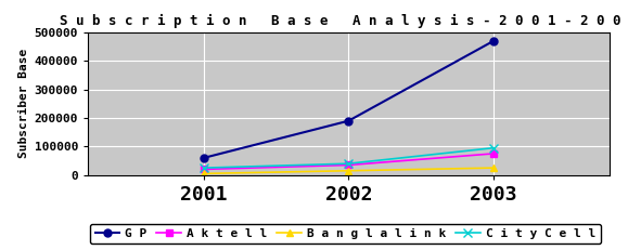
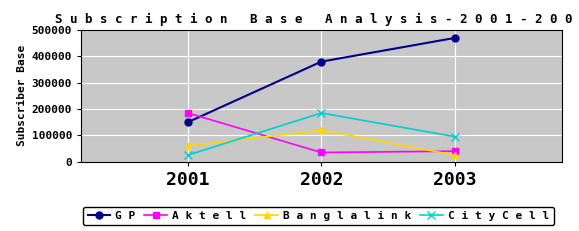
G P/2001: 60000 -> 150000
A k t e l l/2001: 20000 -> 185000
B a n g l a l i n k/2001: 5000 -> 60000
G P/2002: 190000 -> 380000
B a n g l a l i n k/2002: 15000 -> 120000
C i t y C e l l/2002: 40000 -> 185000
A k t e l l/2003: 75000 -> 40000
